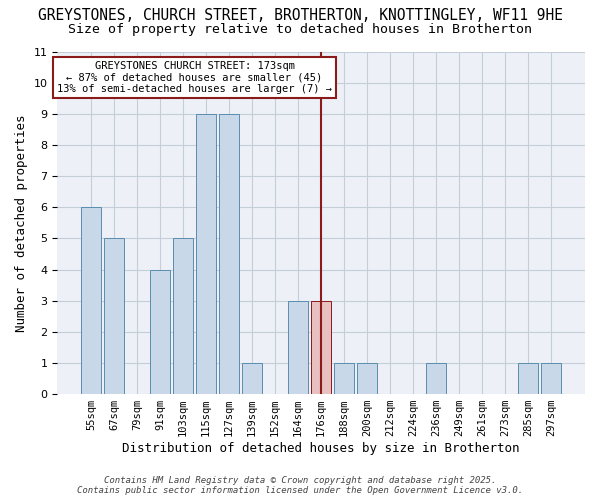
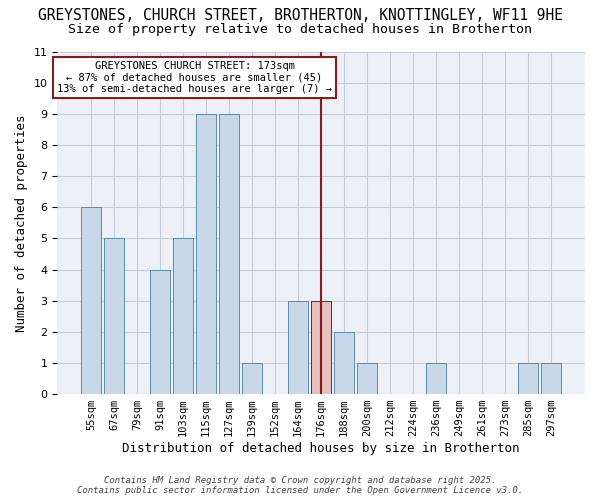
188sqm: 1 -> 2
